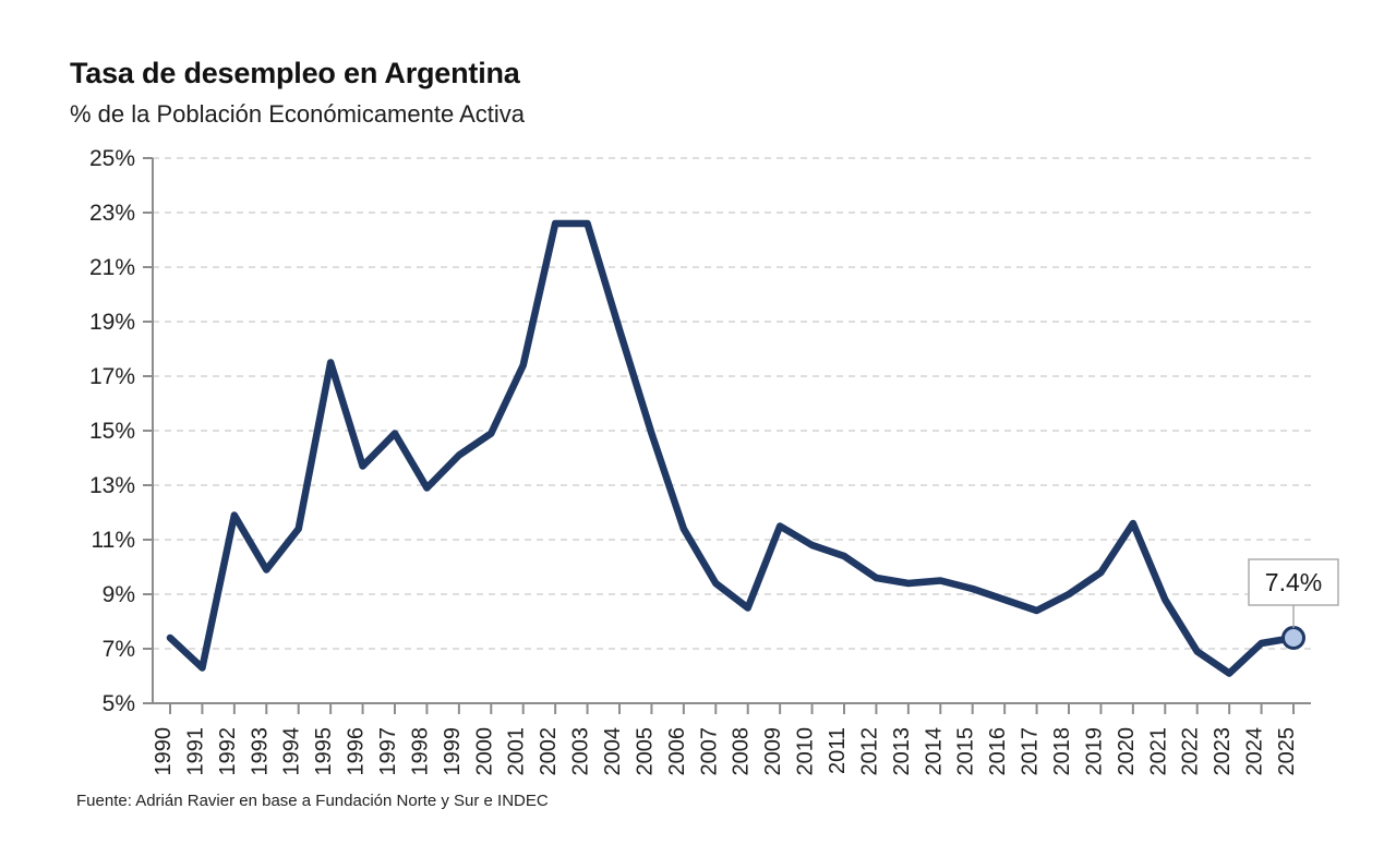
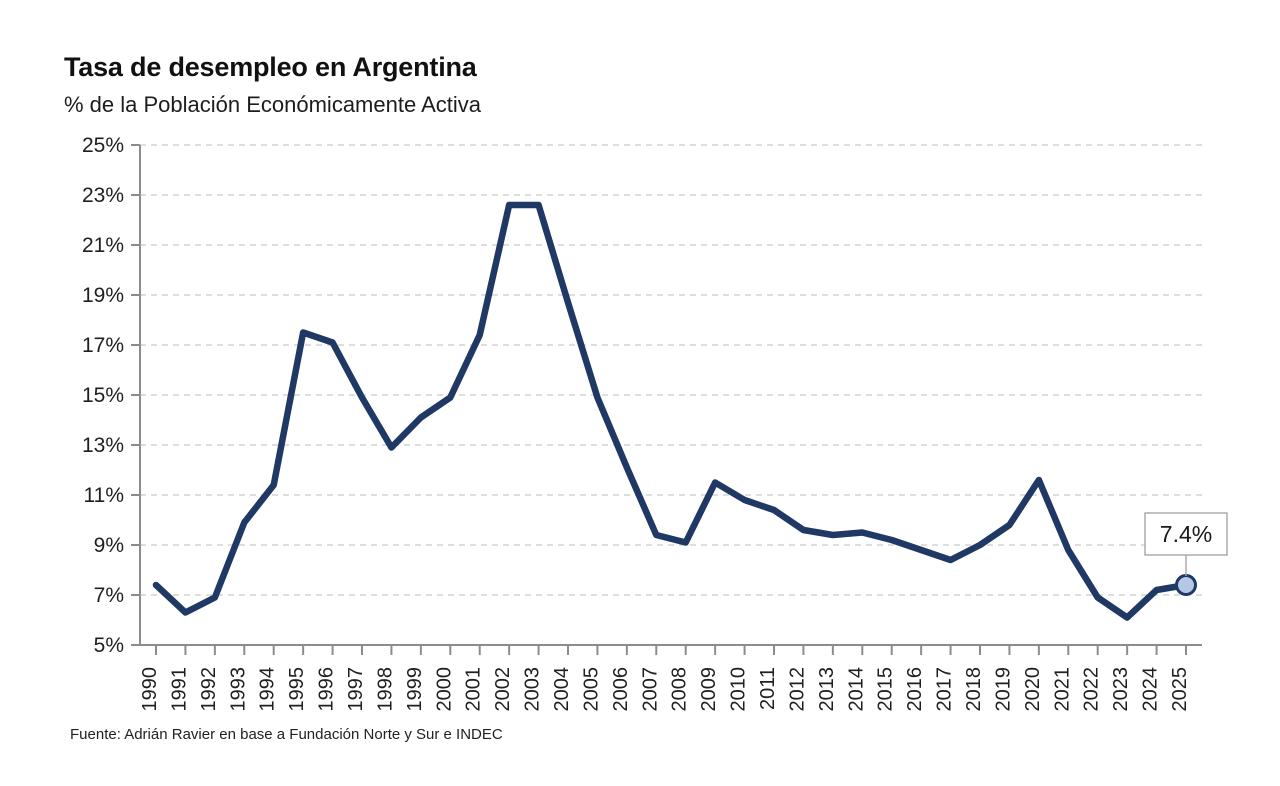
1992: 11.9% -> 6.9%
1996: 13.7% -> 17.1%
2006: 11.4% -> 12.1%
2008: 8.5% -> 9.1%
